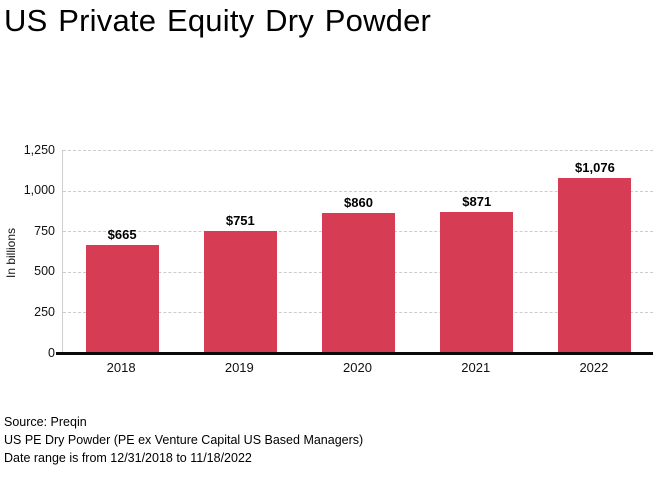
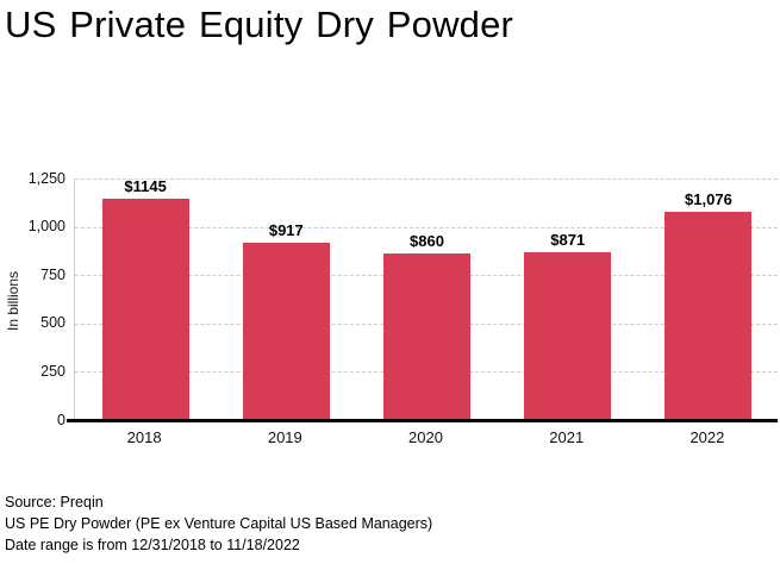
2018: $665 -> $1145
2019: $751 -> $917
